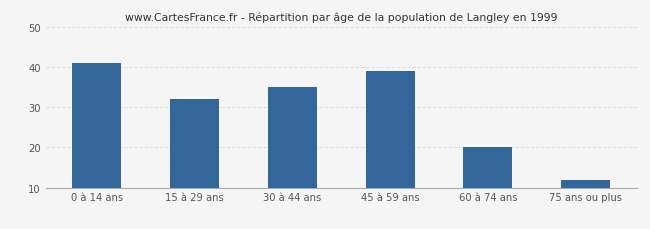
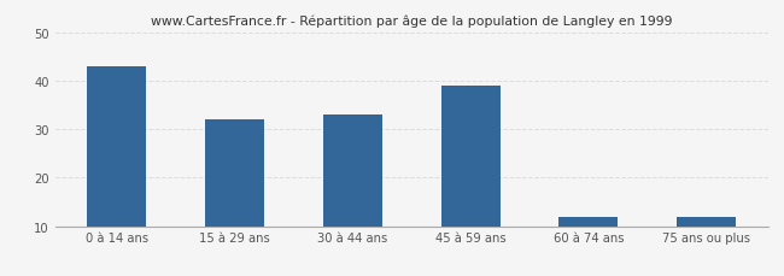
0 à 14 ans: 41 -> 43
30 à 44 ans: 35 -> 33
60 à 74 ans: 20 -> 12
